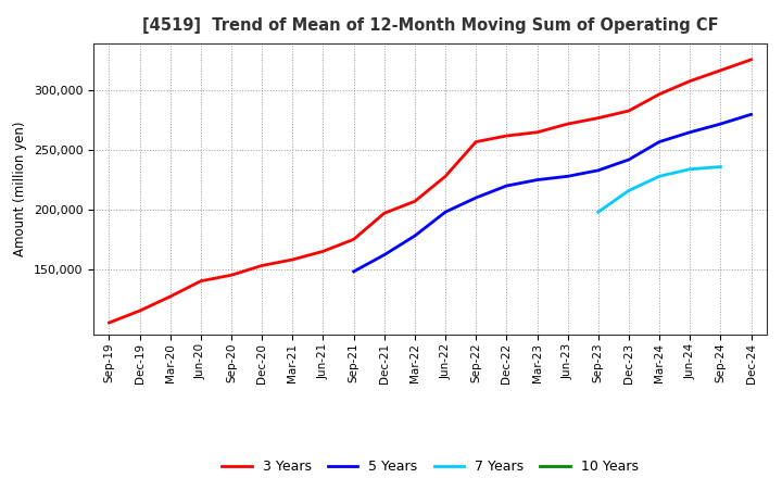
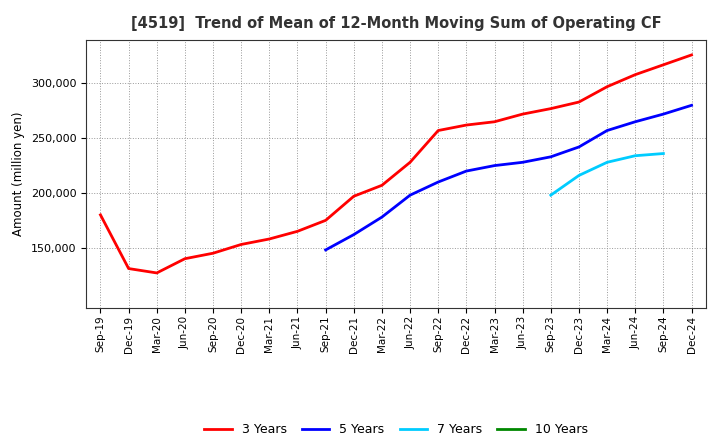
3 Years/Sep-19: 105,000 -> 180,000
3 Years/Dec-19: 115,000 -> 131,000
